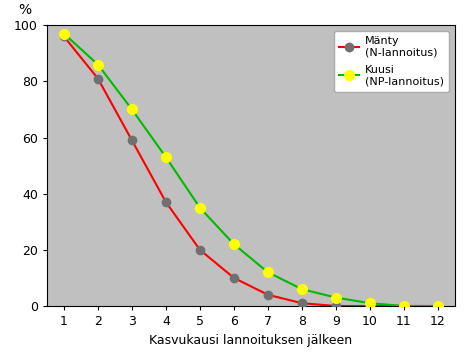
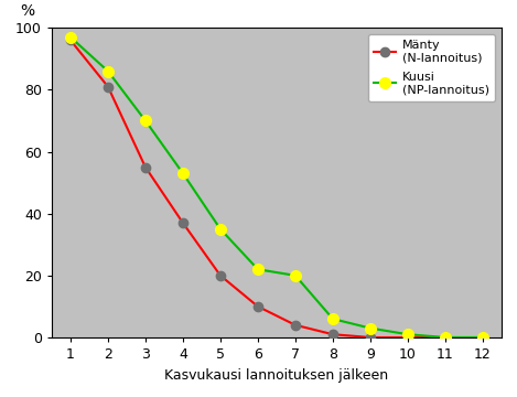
Mänty (N-lannoitus)/3: 59 -> 55
Kuusi (NP-lannoitus)/7: 12 -> 20
